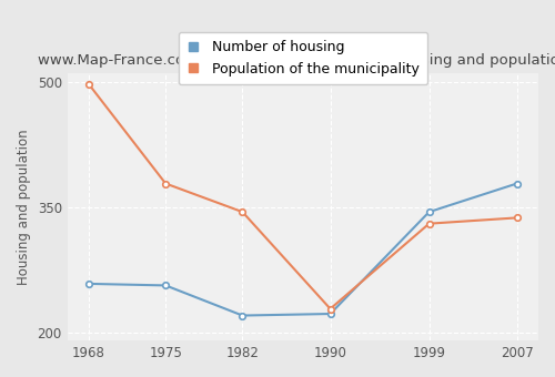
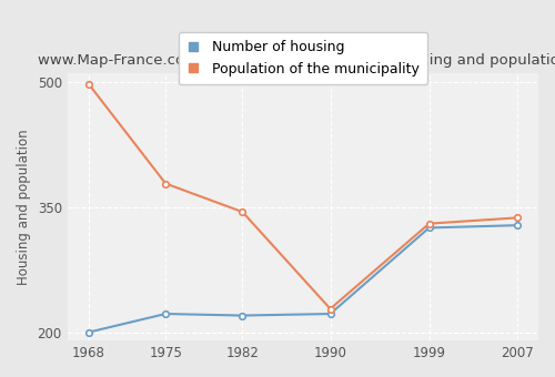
Number of housing/1968: 258 -> 200
Number of housing/1975: 256 -> 222
Number of housing/1999: 344 -> 325
Number of housing/2007: 378 -> 328
